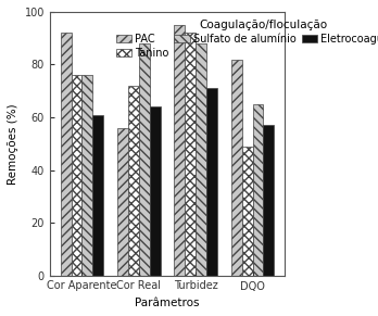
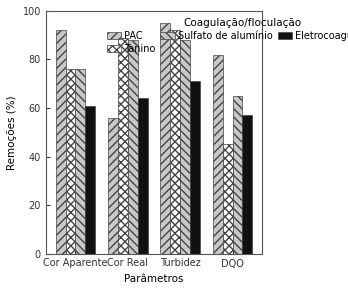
Tanino/Cor Real: 72 -> 89
Tanino/DQO: 49 -> 45
